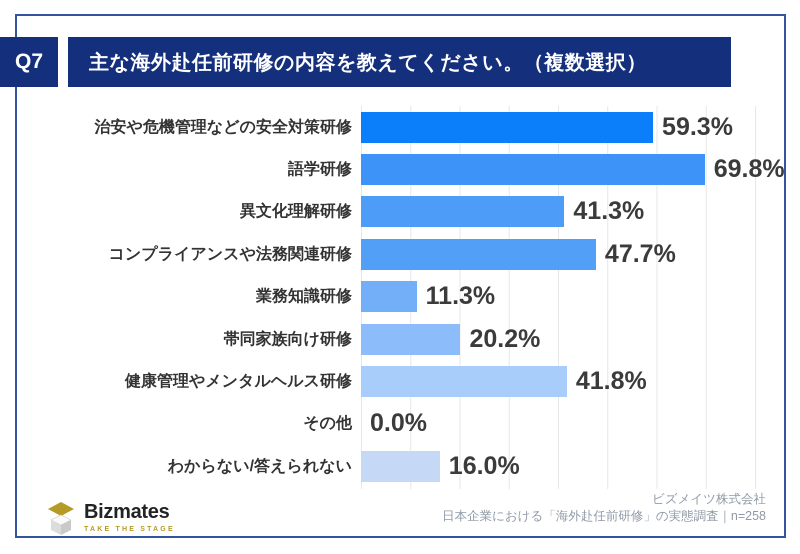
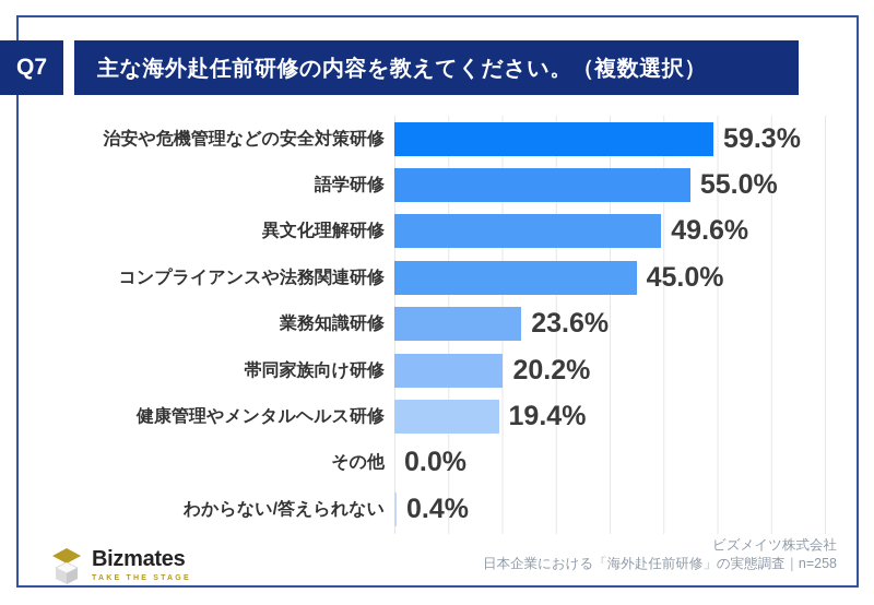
語学研修: 69.8% -> 55.0%
異文化理解研修: 41.3% -> 49.6%
コンプライアンスや法務関連研修: 47.7% -> 45.0%
業務知識研修: 11.3% -> 23.6%
健康管理やメンタルヘルス研修: 41.8% -> 19.4%
わからない/答えられない: 16.0% -> 0.4%
